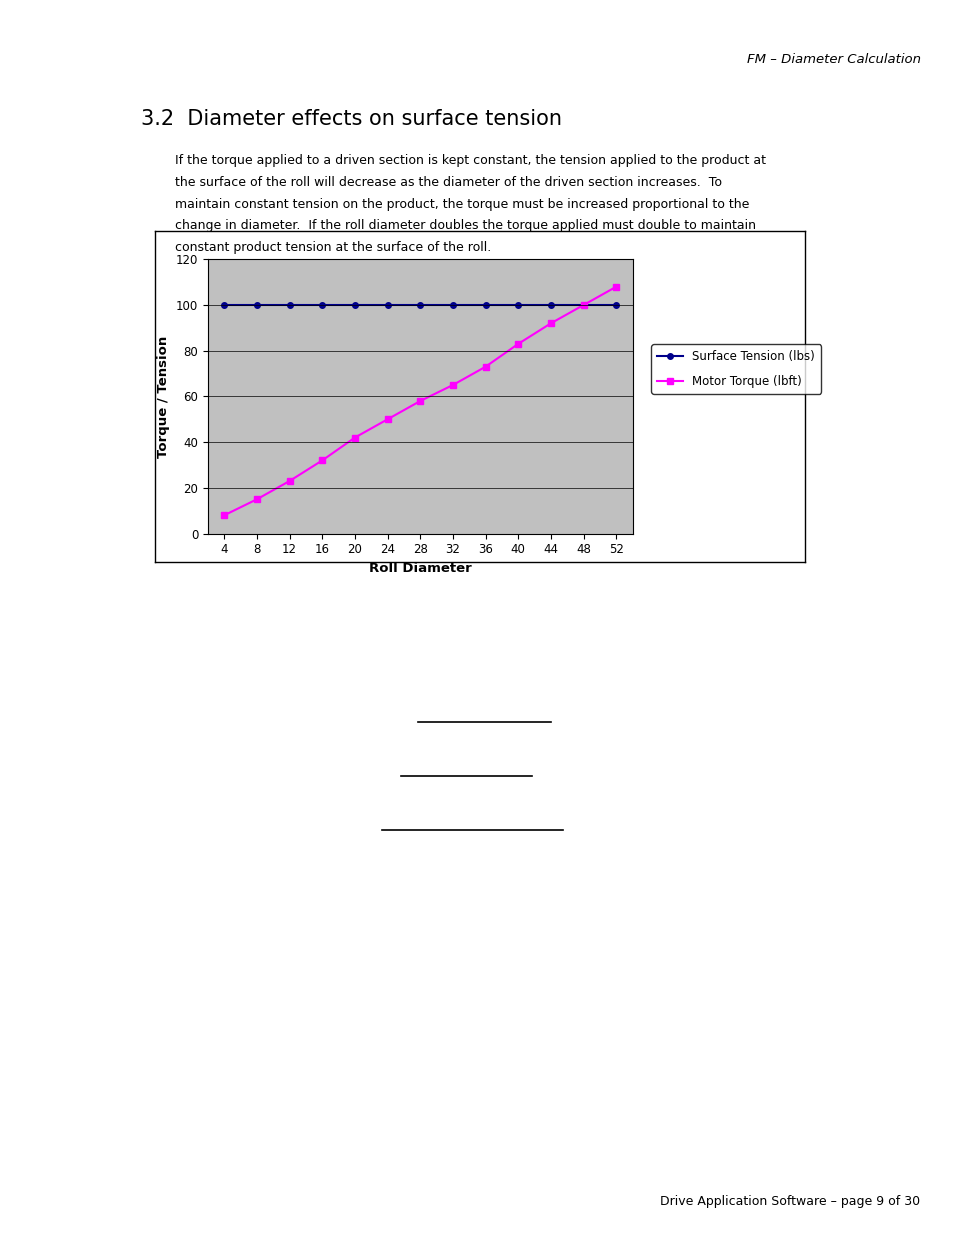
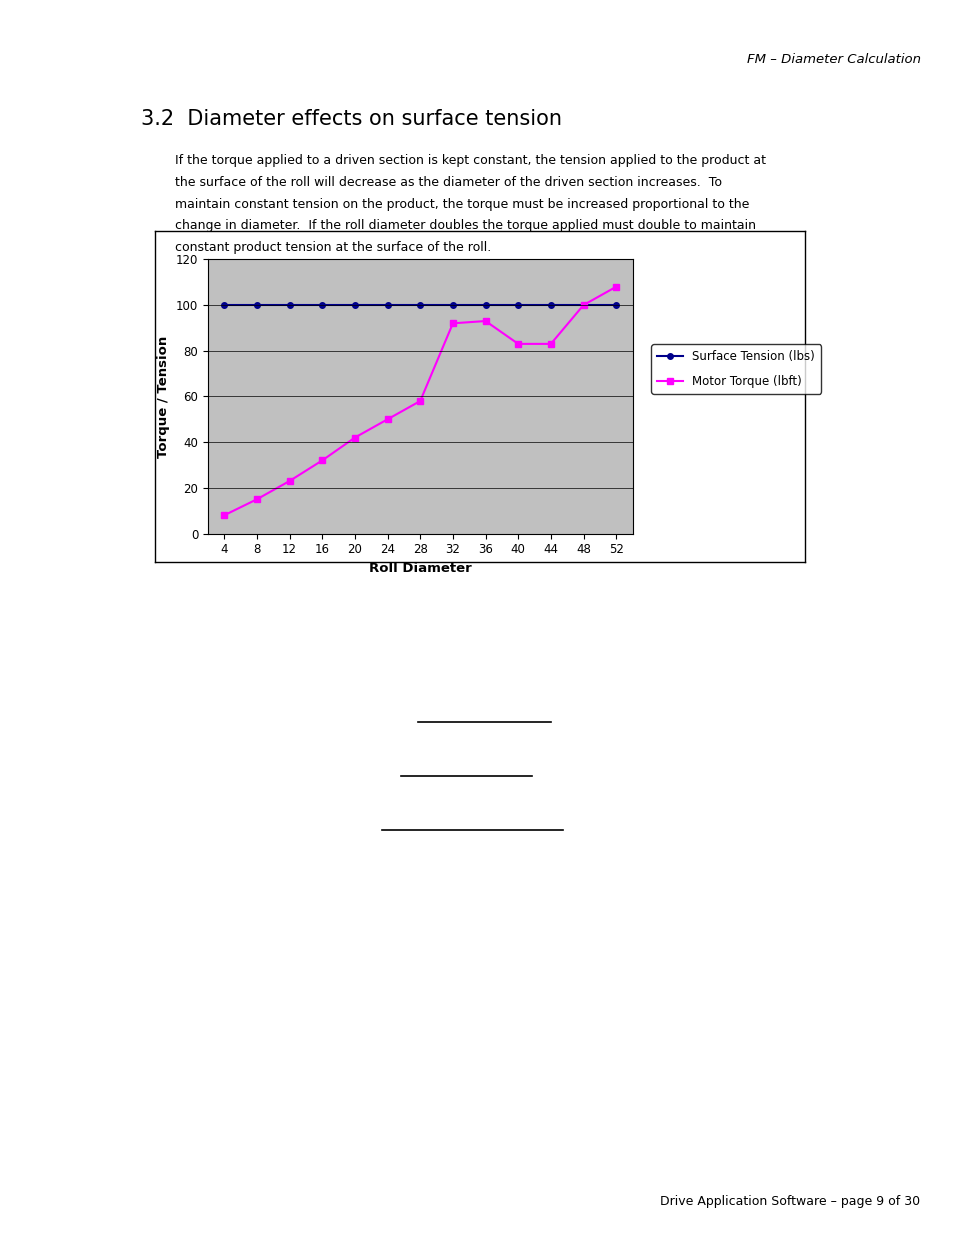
Motor Torque (lbft)/32: 65 -> 92
Motor Torque (lbft)/36: 73 -> 93
Motor Torque (lbft)/44: 92 -> 83
